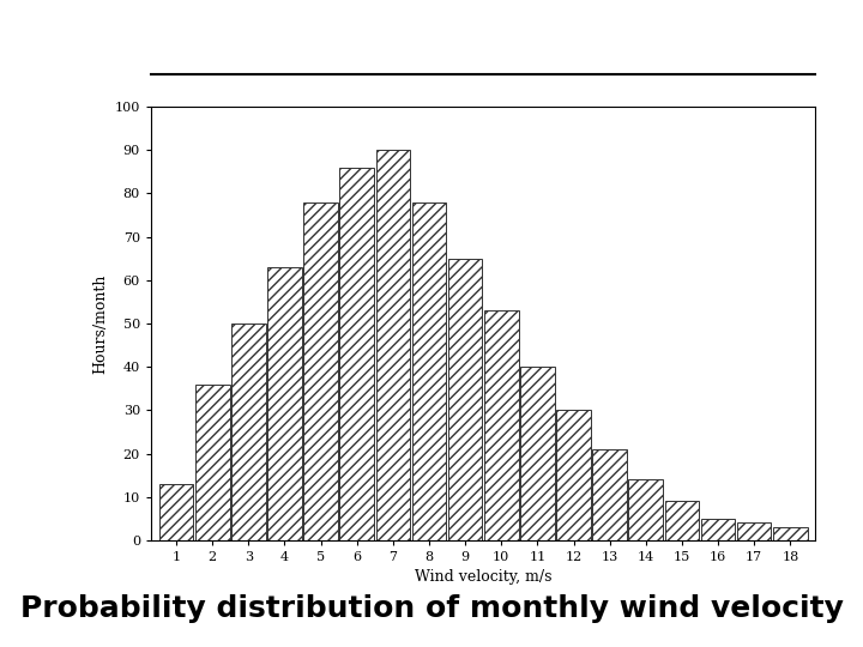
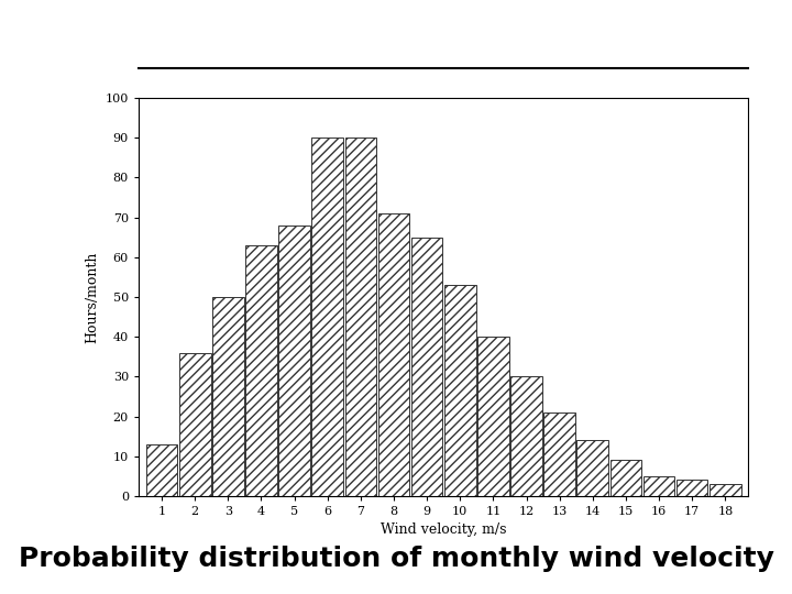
5: 78 -> 68
6: 86 -> 90
8: 78 -> 71
